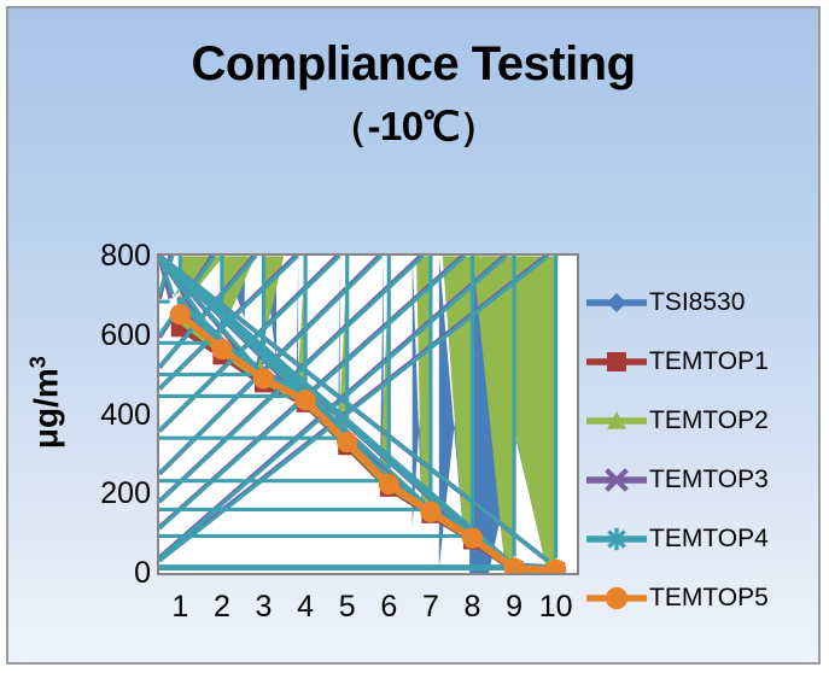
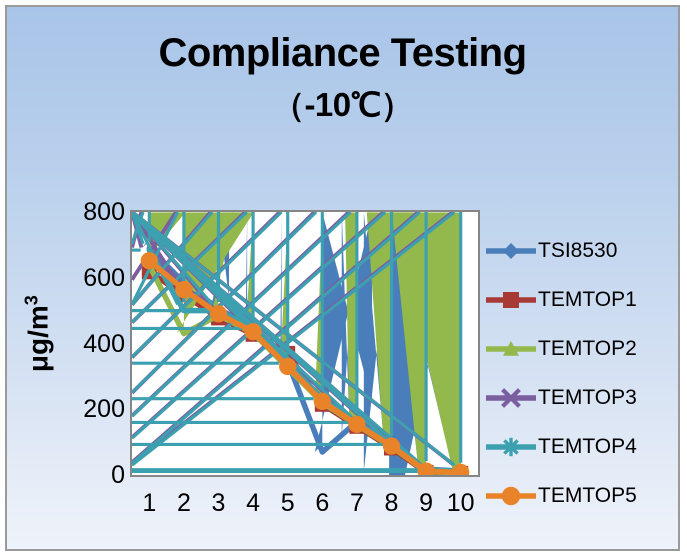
TEMTOP2/2: 560 -> 430
TEMTOP4/2: 580 -> 500
TEMTOP1/5: 320 -> 370
TSI8530/6: 240 -> 70
